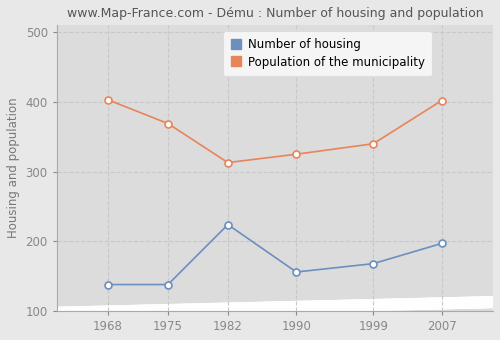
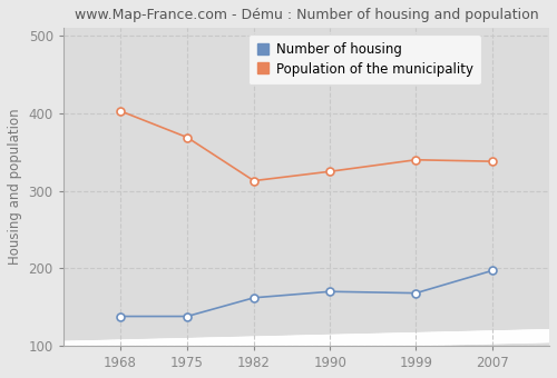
Number of housing/1982: 224 -> 162
Number of housing/1990: 156 -> 170
Population of the municipality/2007: 402 -> 338
